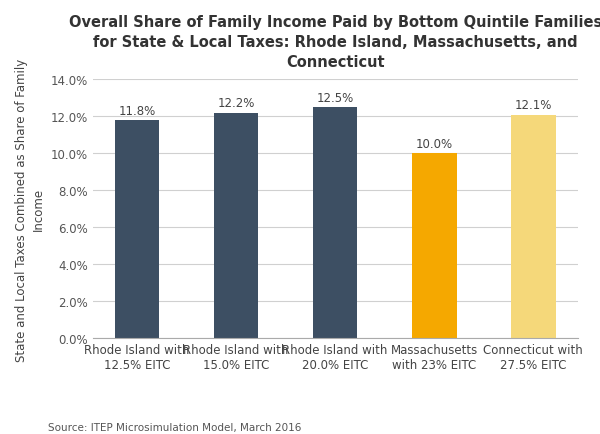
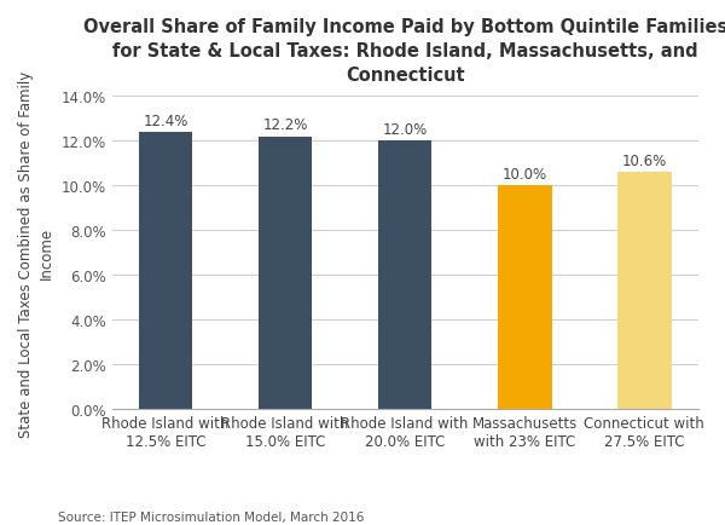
Rhode Island with 12.5% EITC: 11.8% -> 12.4%
Rhode Island with 20.0% EITC: 12.5% -> 12.0%
Connecticut with 27.5% EITC: 12.1% -> 10.6%
